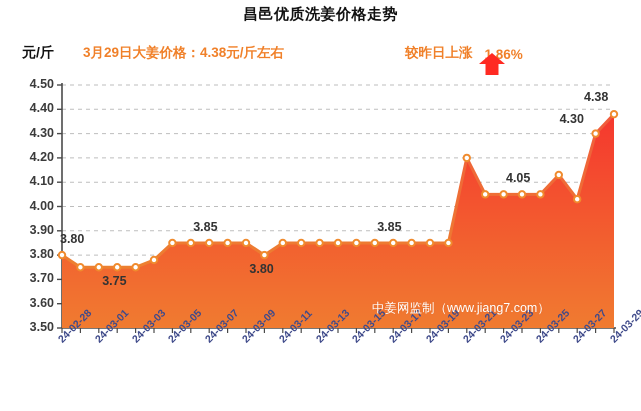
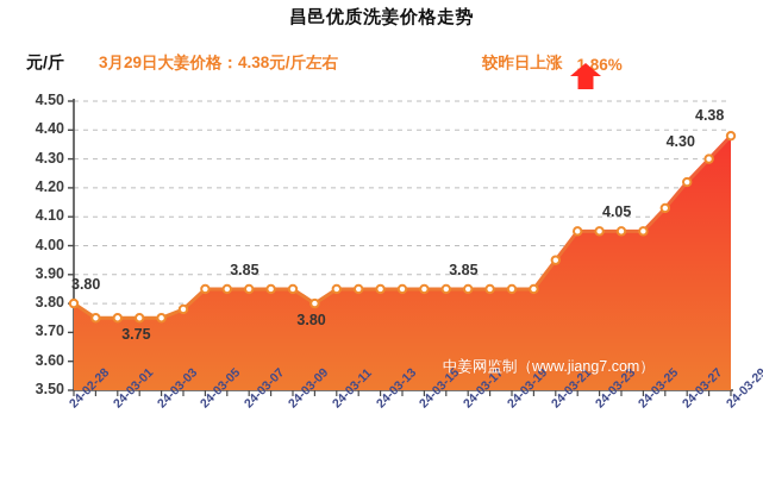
24-03-21: 4.20 -> 3.95
24-03-27: 4.03 -> 4.22
